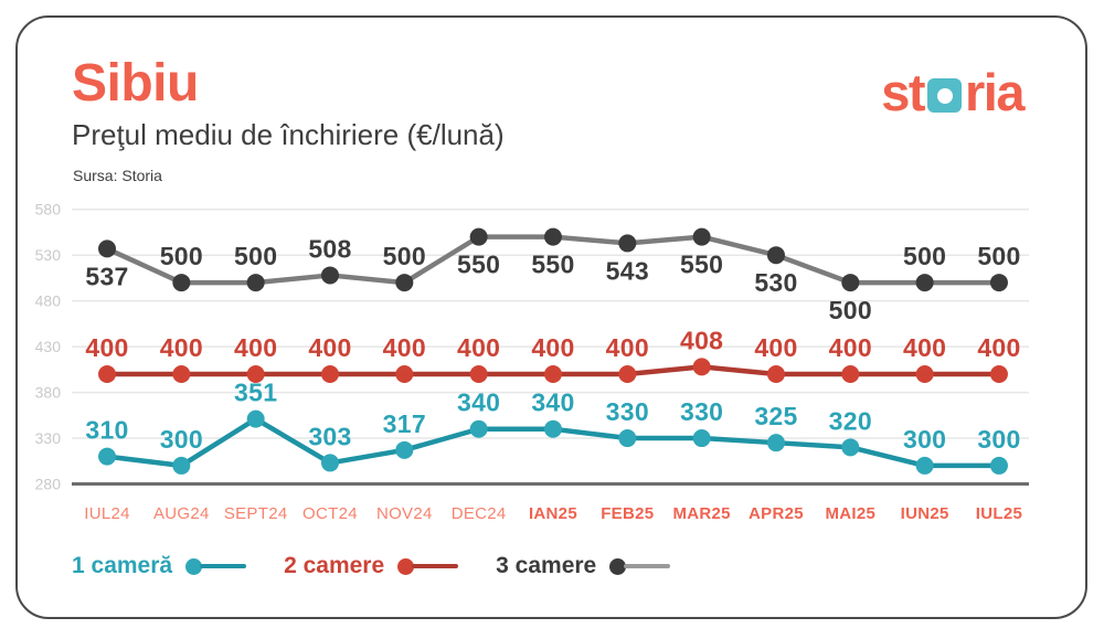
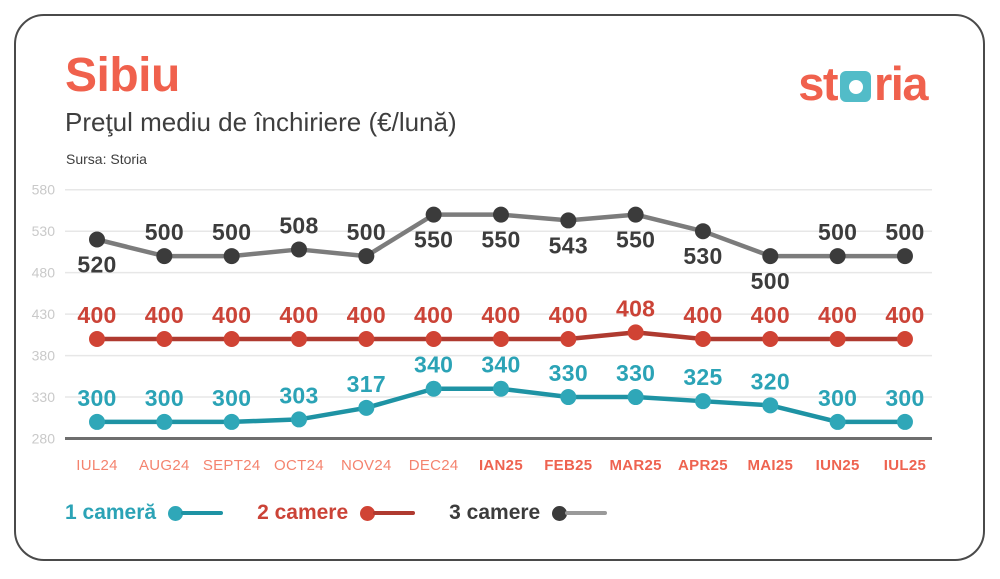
1 cameră/IUL24: 310 -> 300
3 camere/IUL24: 537 -> 520
1 cameră/SEPT24: 351 -> 300
